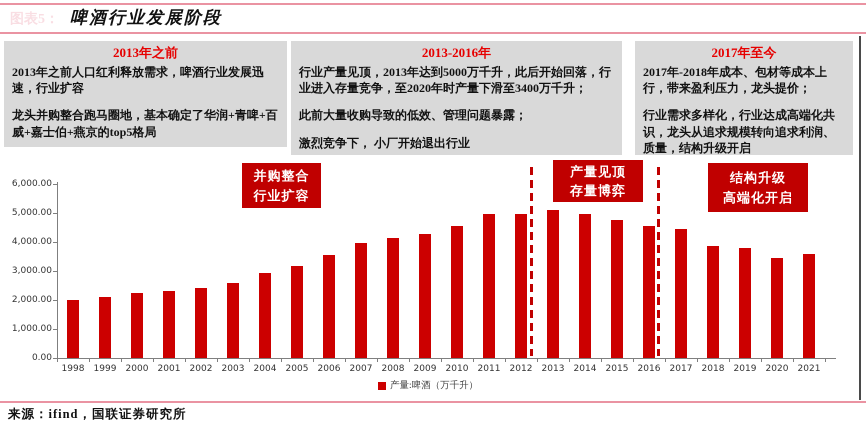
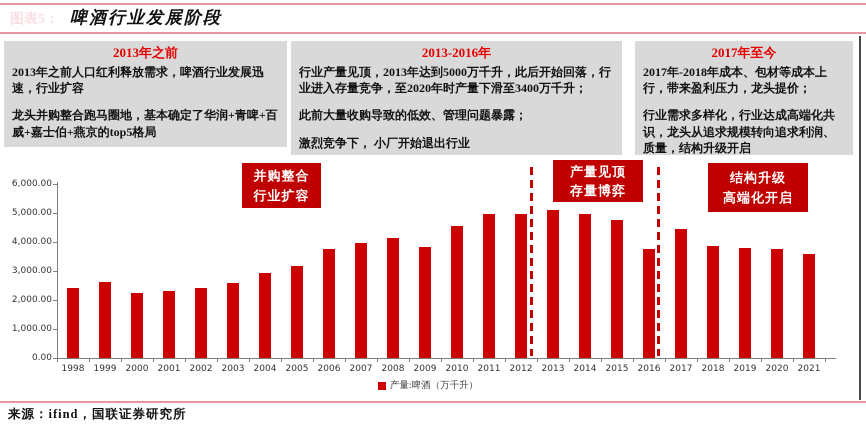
1998: 2000 -> 2400
1999: 2100 -> 2600
2006: 3500 -> 3700
2009: 4200 -> 3800
2016: 4500 -> 3700
2020: 3400 -> 3700
